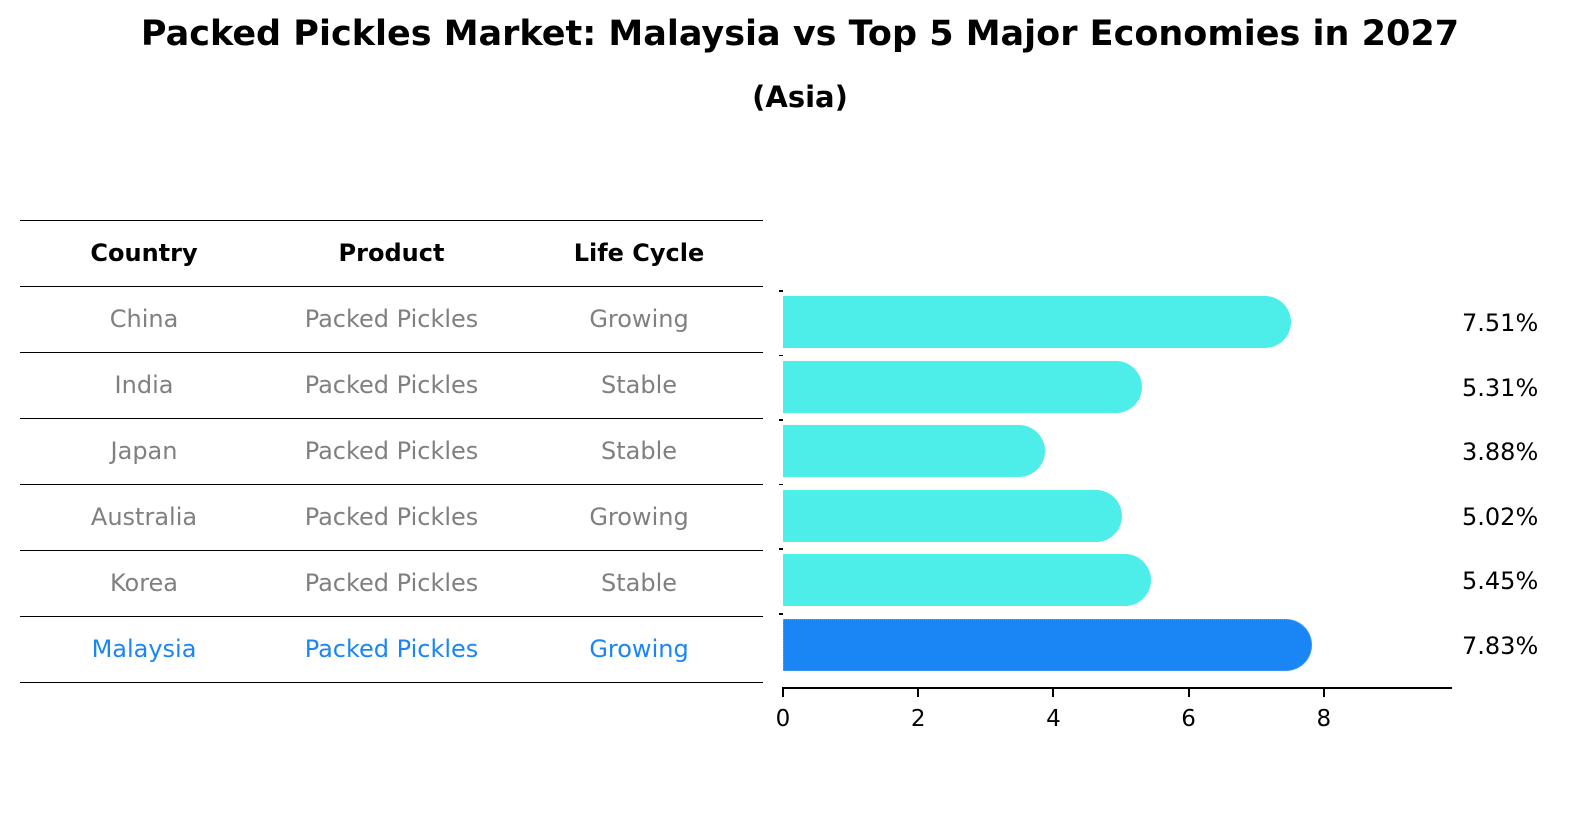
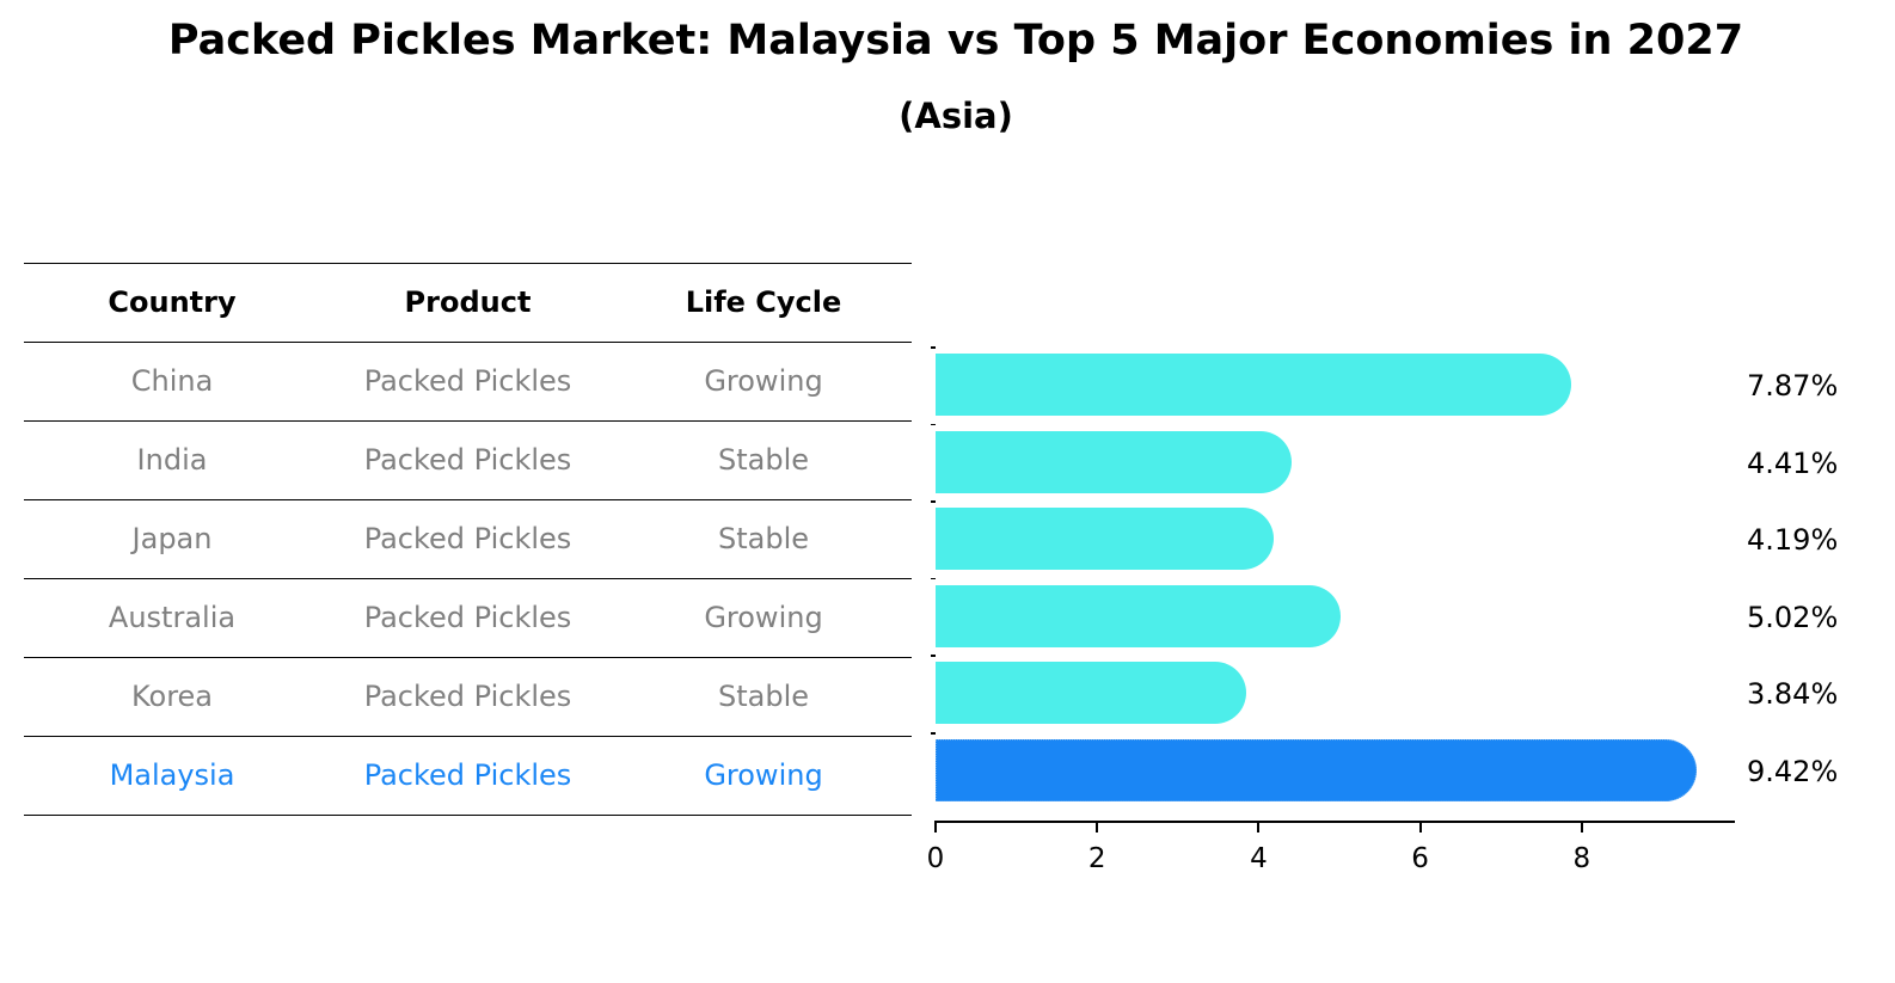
China: 7.51% -> 7.87%
India: 5.31% -> 4.41%
Japan: 3.88% -> 4.19%
Korea: 5.45% -> 3.84%
Malaysia: 7.83% -> 9.42%
